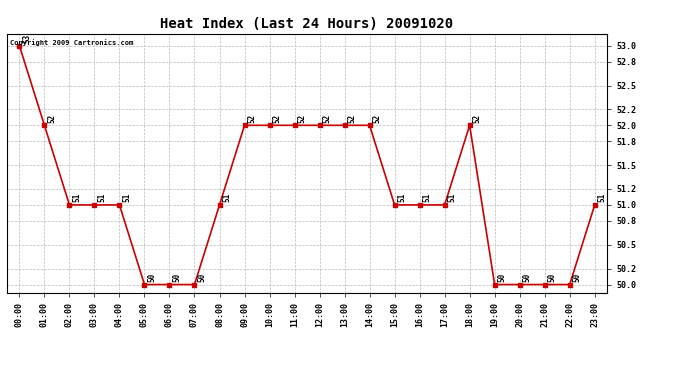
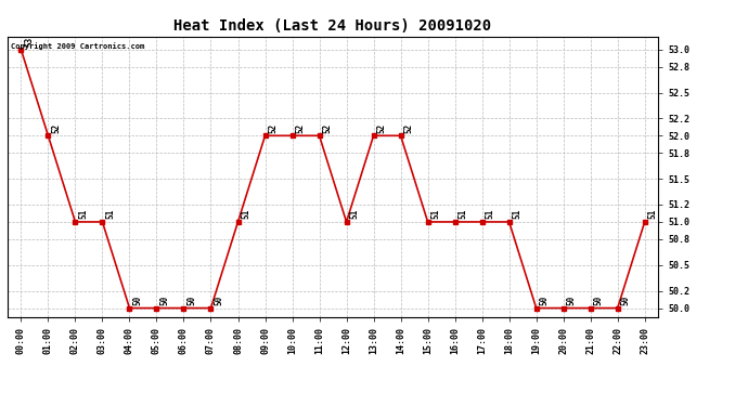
04:00: 51 -> 50
12:00: 52 -> 51
18:00: 52 -> 51
